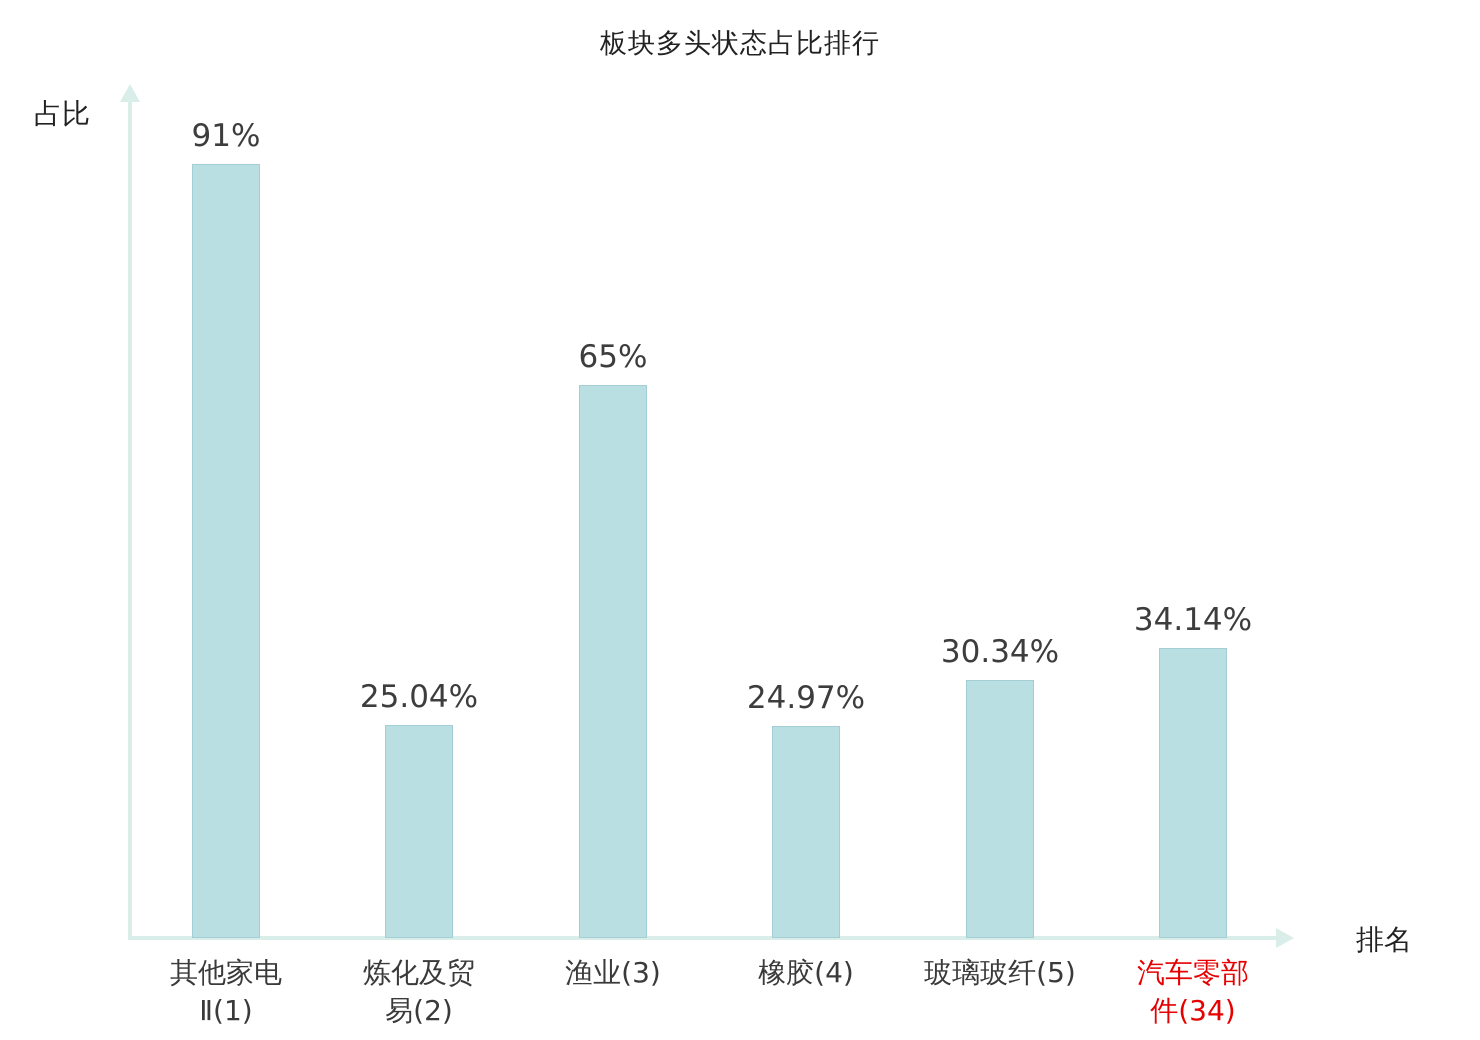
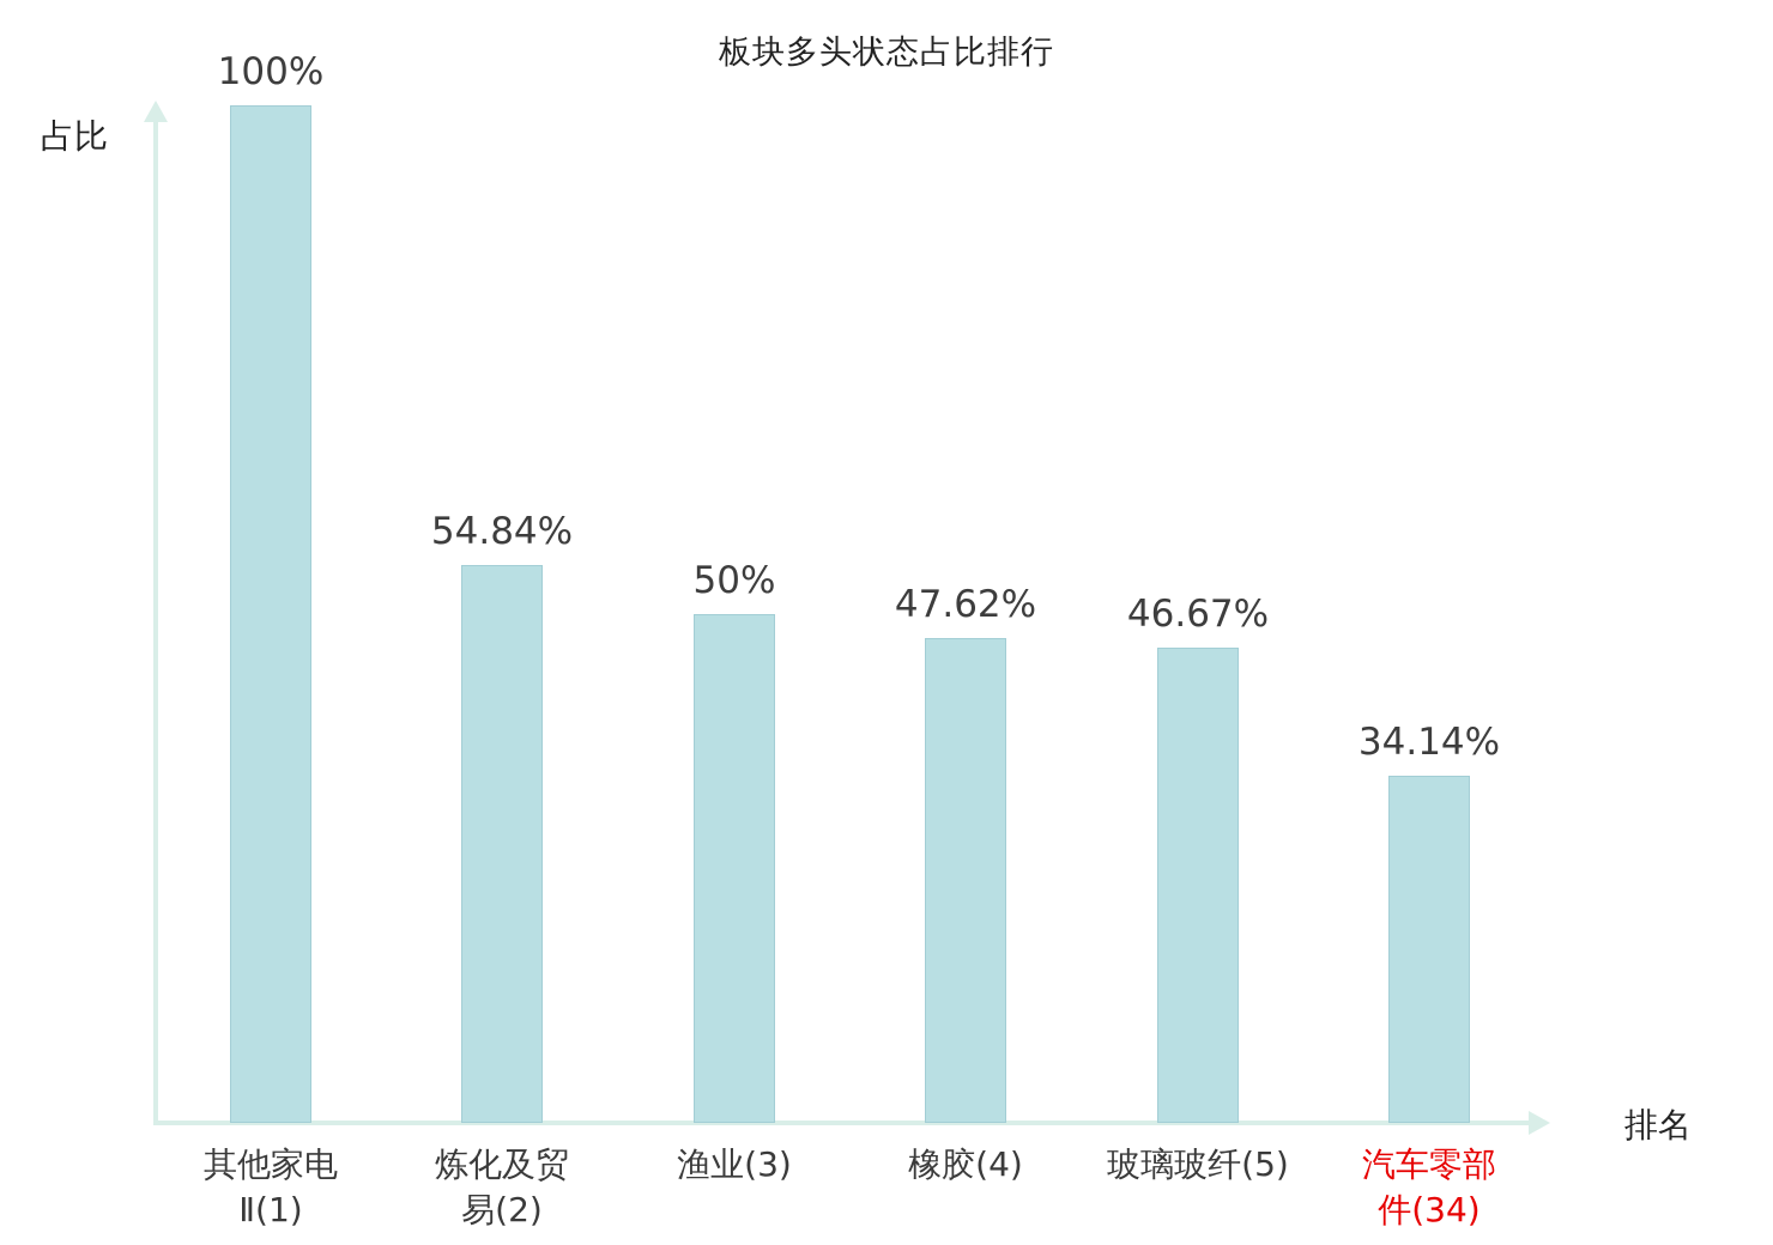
其他家电 Ⅱ(1): 91% -> 100%
炼化及贸 易(2): 25.04% -> 54.84%
渔业(3): 65% -> 50%
橡胶(4): 24.97% -> 47.62%
玻璃玻纤(5): 30.34% -> 46.67%
